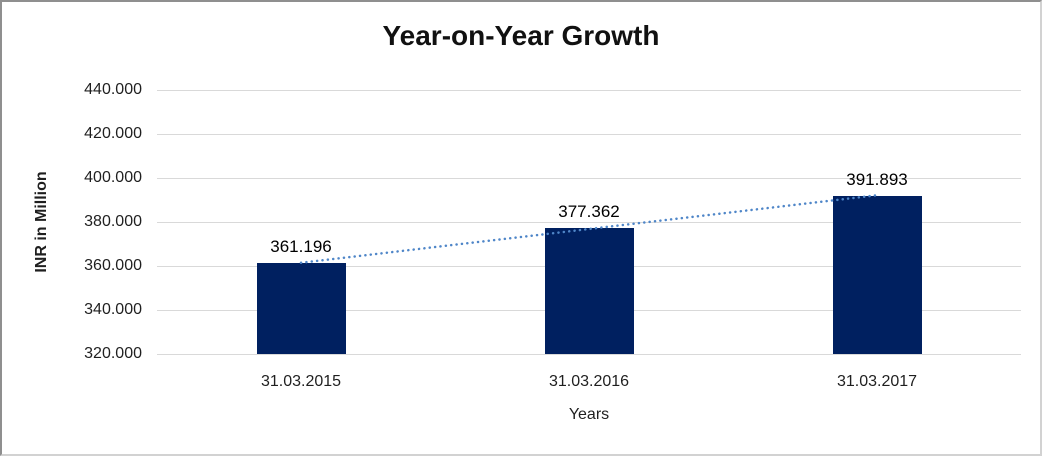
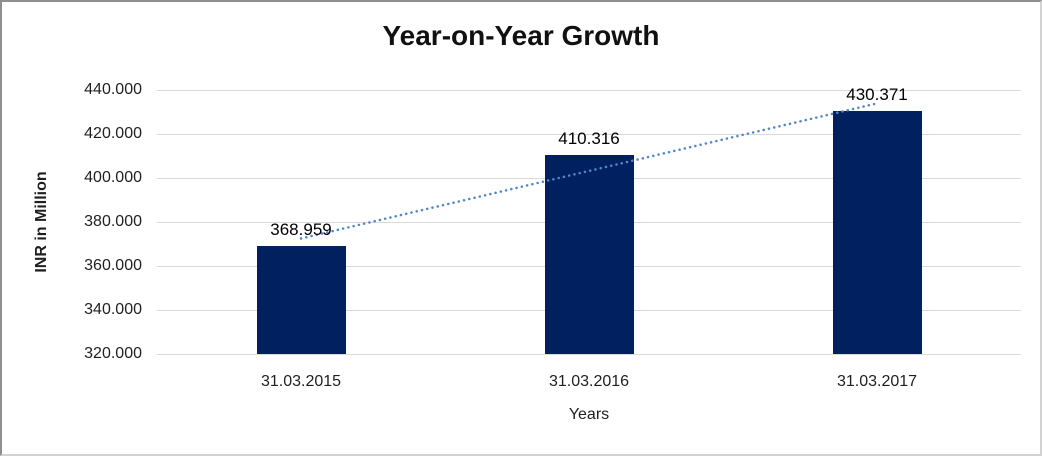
31.03.2015: 361.196 -> 368.959
31.03.2016: 377.362 -> 410.316
31.03.2017: 391.893 -> 430.371
